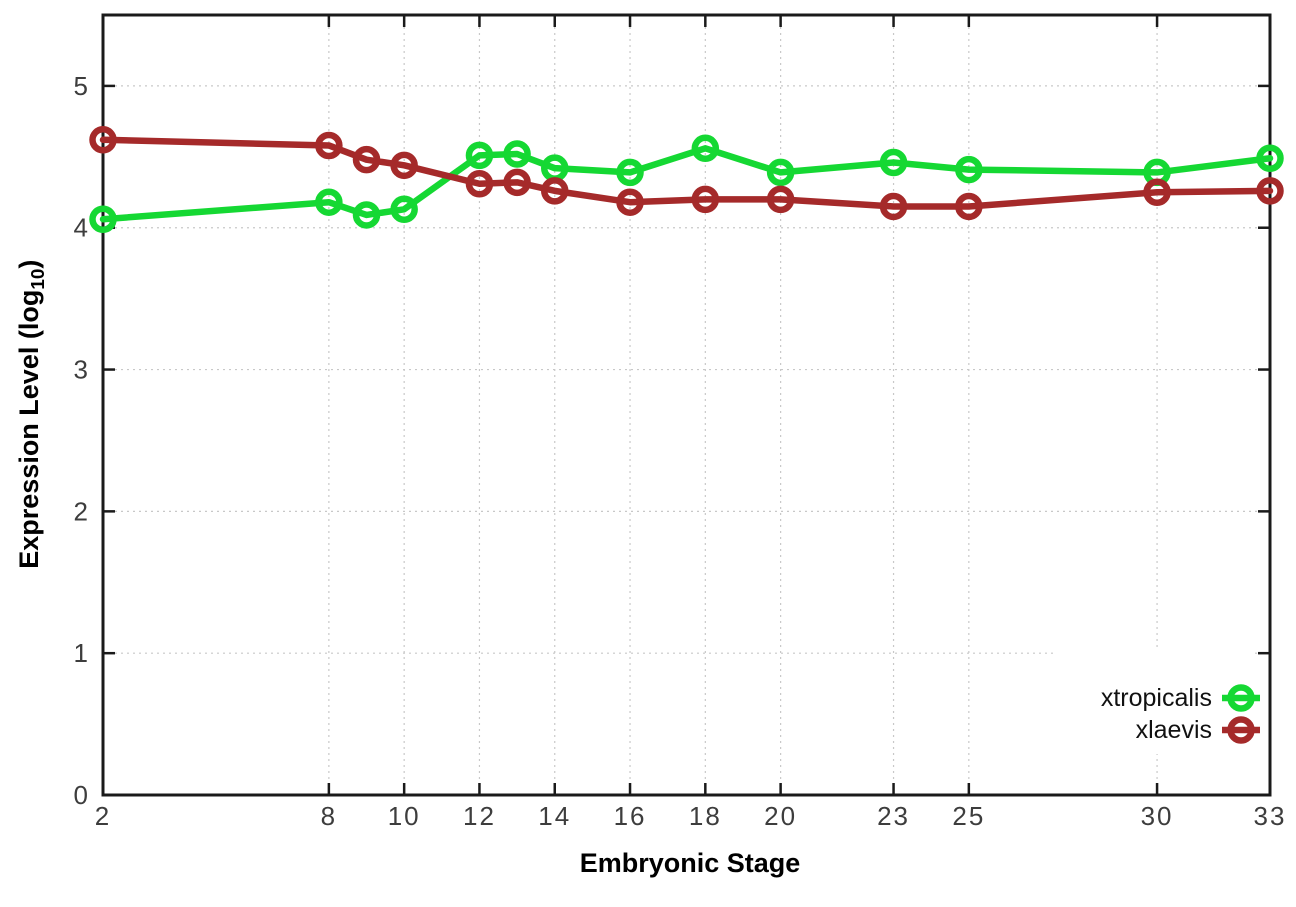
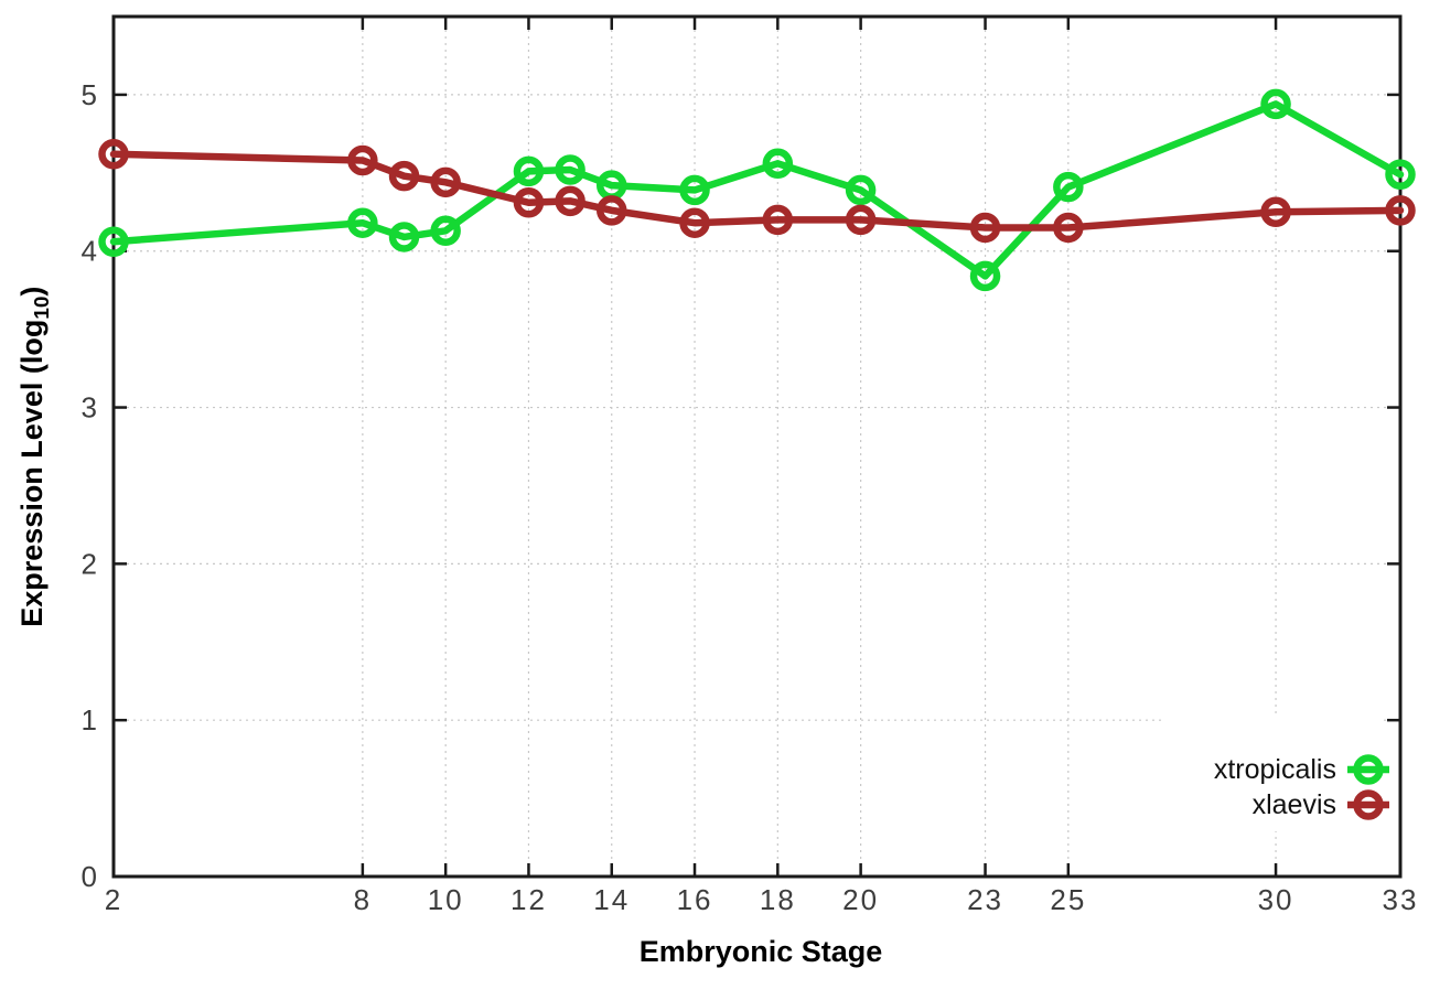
xtropicalis/23: 4.46 -> 3.84
xtropicalis/30: 4.39 -> 4.94
